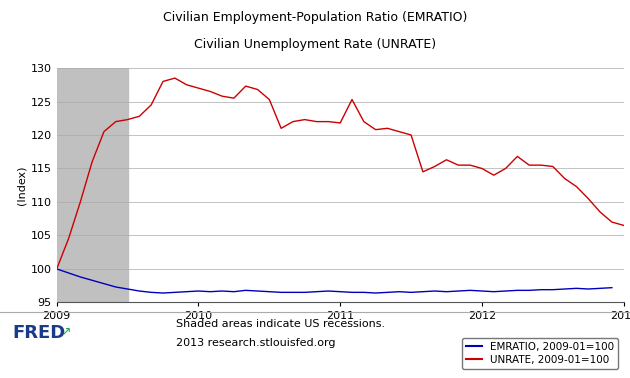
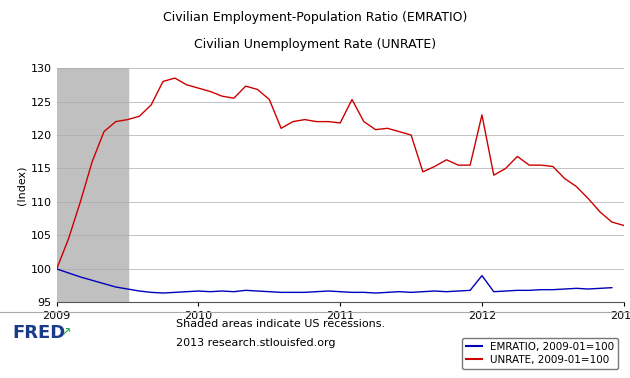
EMRATIO, 2009-01=100/2012: 96.7 -> 99.0
UNRATE, 2009-01=100/2012: 115.0 -> 123.0
